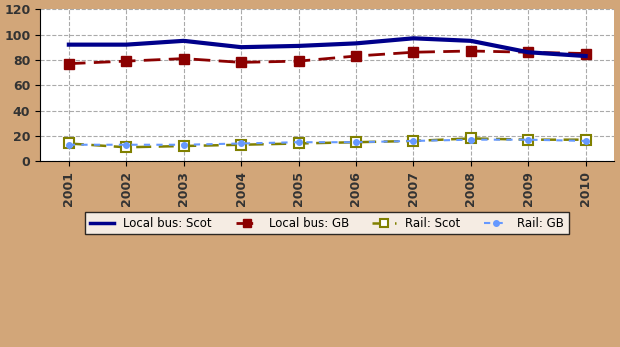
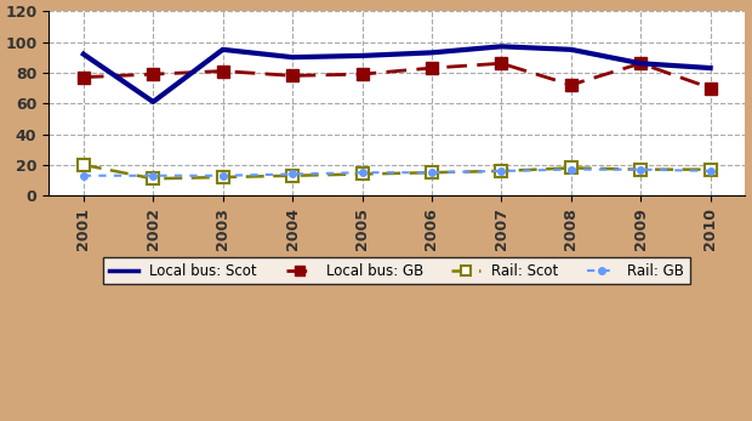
Rail: Scot/2001: 14 -> 20
Local bus: Scot/2002: 92 -> 61
Local bus: GB/2008: 87 -> 72
Local bus: GB/2010: 85 -> 70
